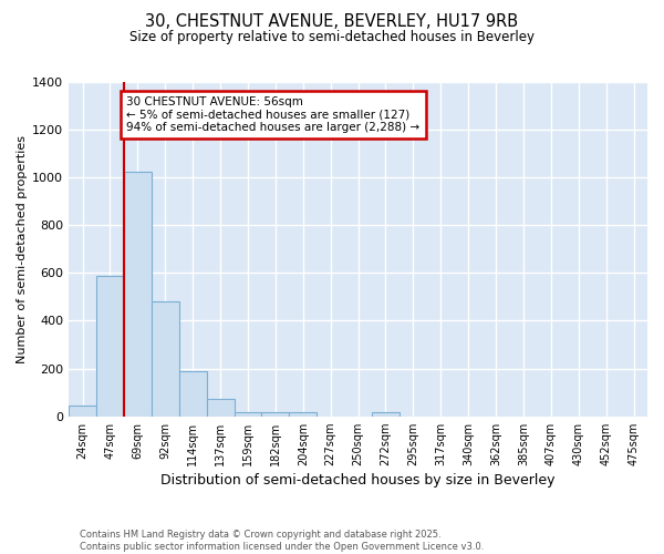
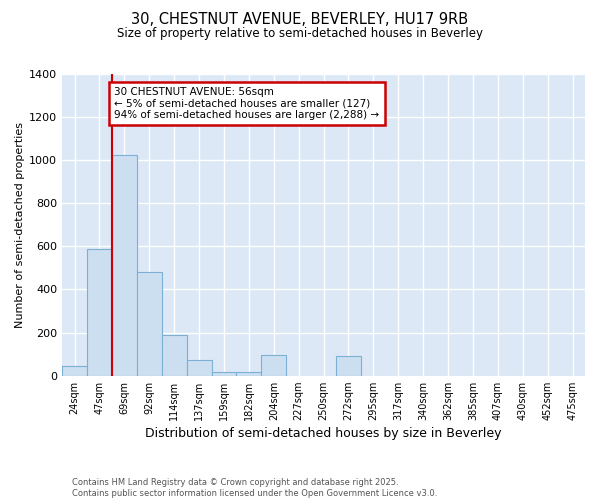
204sqm: 18 -> 95
272sqm: 18 -> 90
